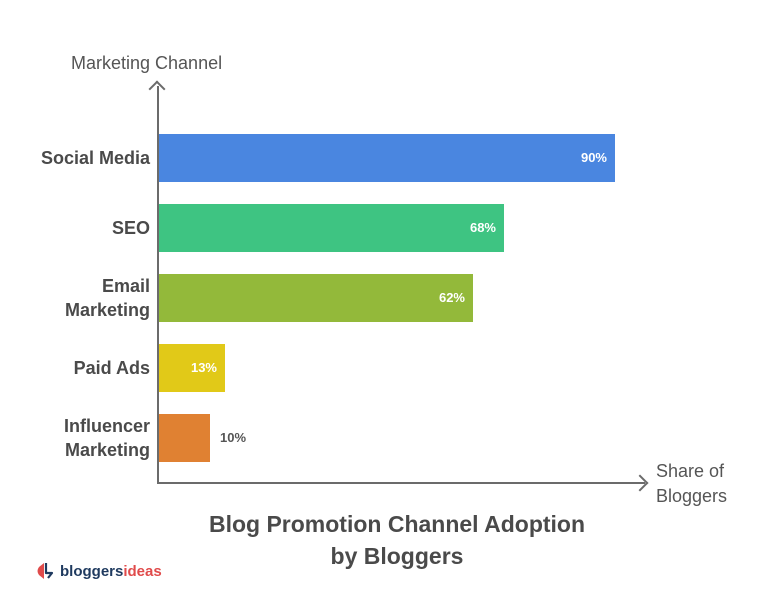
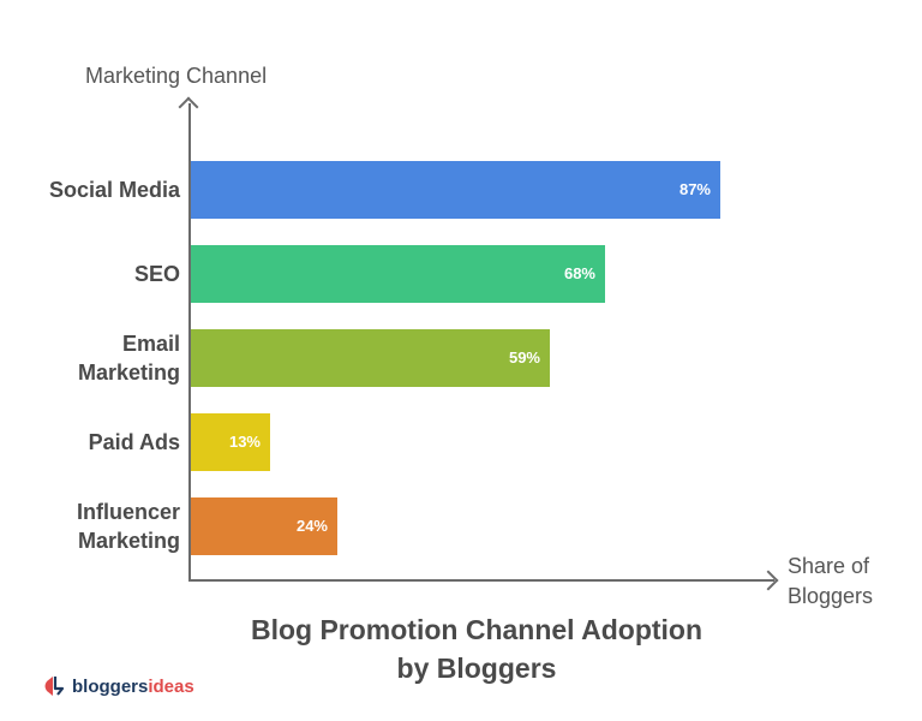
Social Media: 90% -> 87%
Email Marketing: 62% -> 59%
Influencer Marketing: 10% -> 24%
